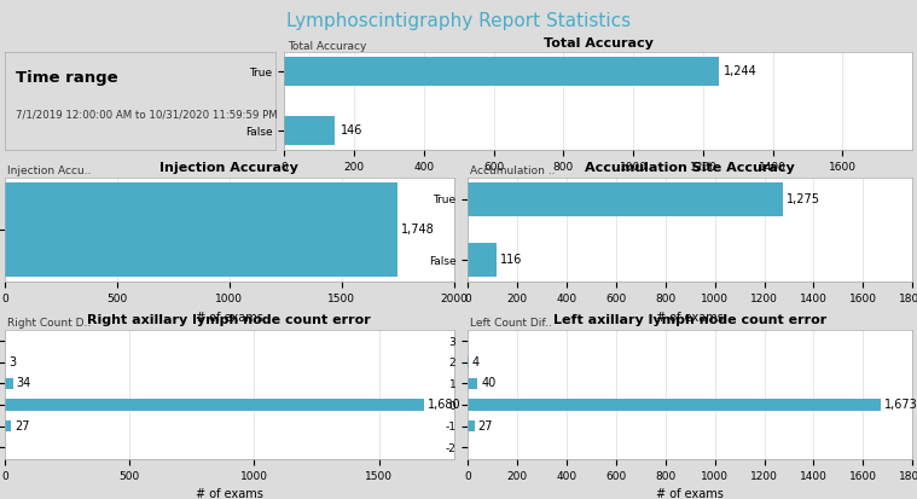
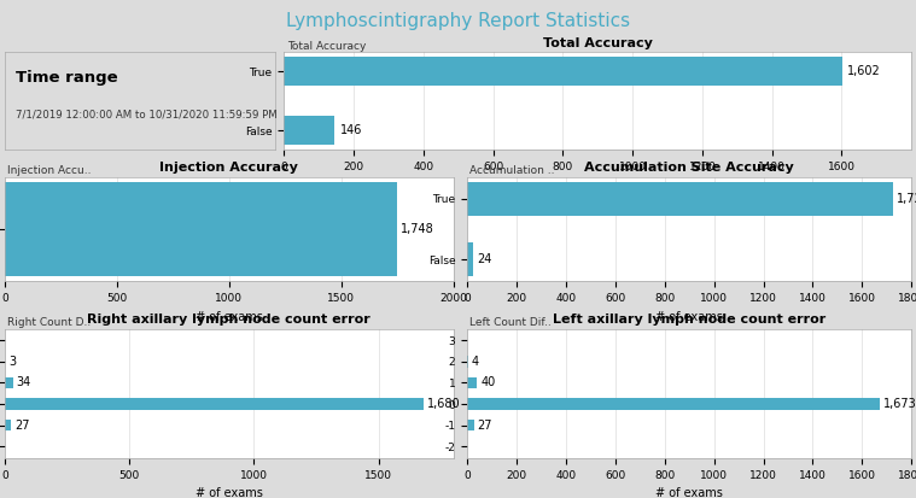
Total Accuracy/True: 1,244 -> 1,602
Accumulation Site Accuracy/True: 1275 -> 1724
Accumulation Site Accuracy/False: 116 -> 24
